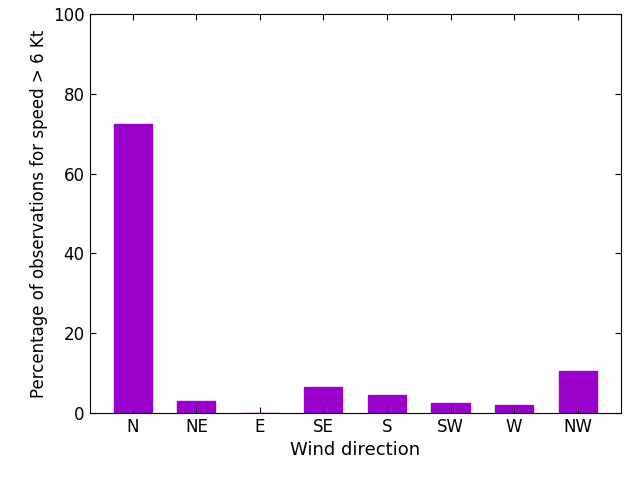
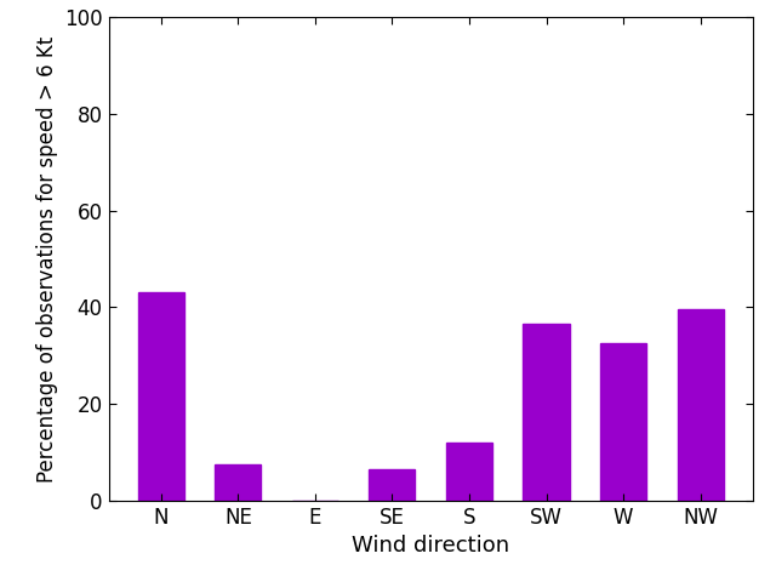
N: 72.5 -> 43.0
NE: 3.0 -> 7.5
S: 4.5 -> 12.0
SW: 2.5 -> 36.5
W: 2.0 -> 32.5
NW: 10.5 -> 39.5
